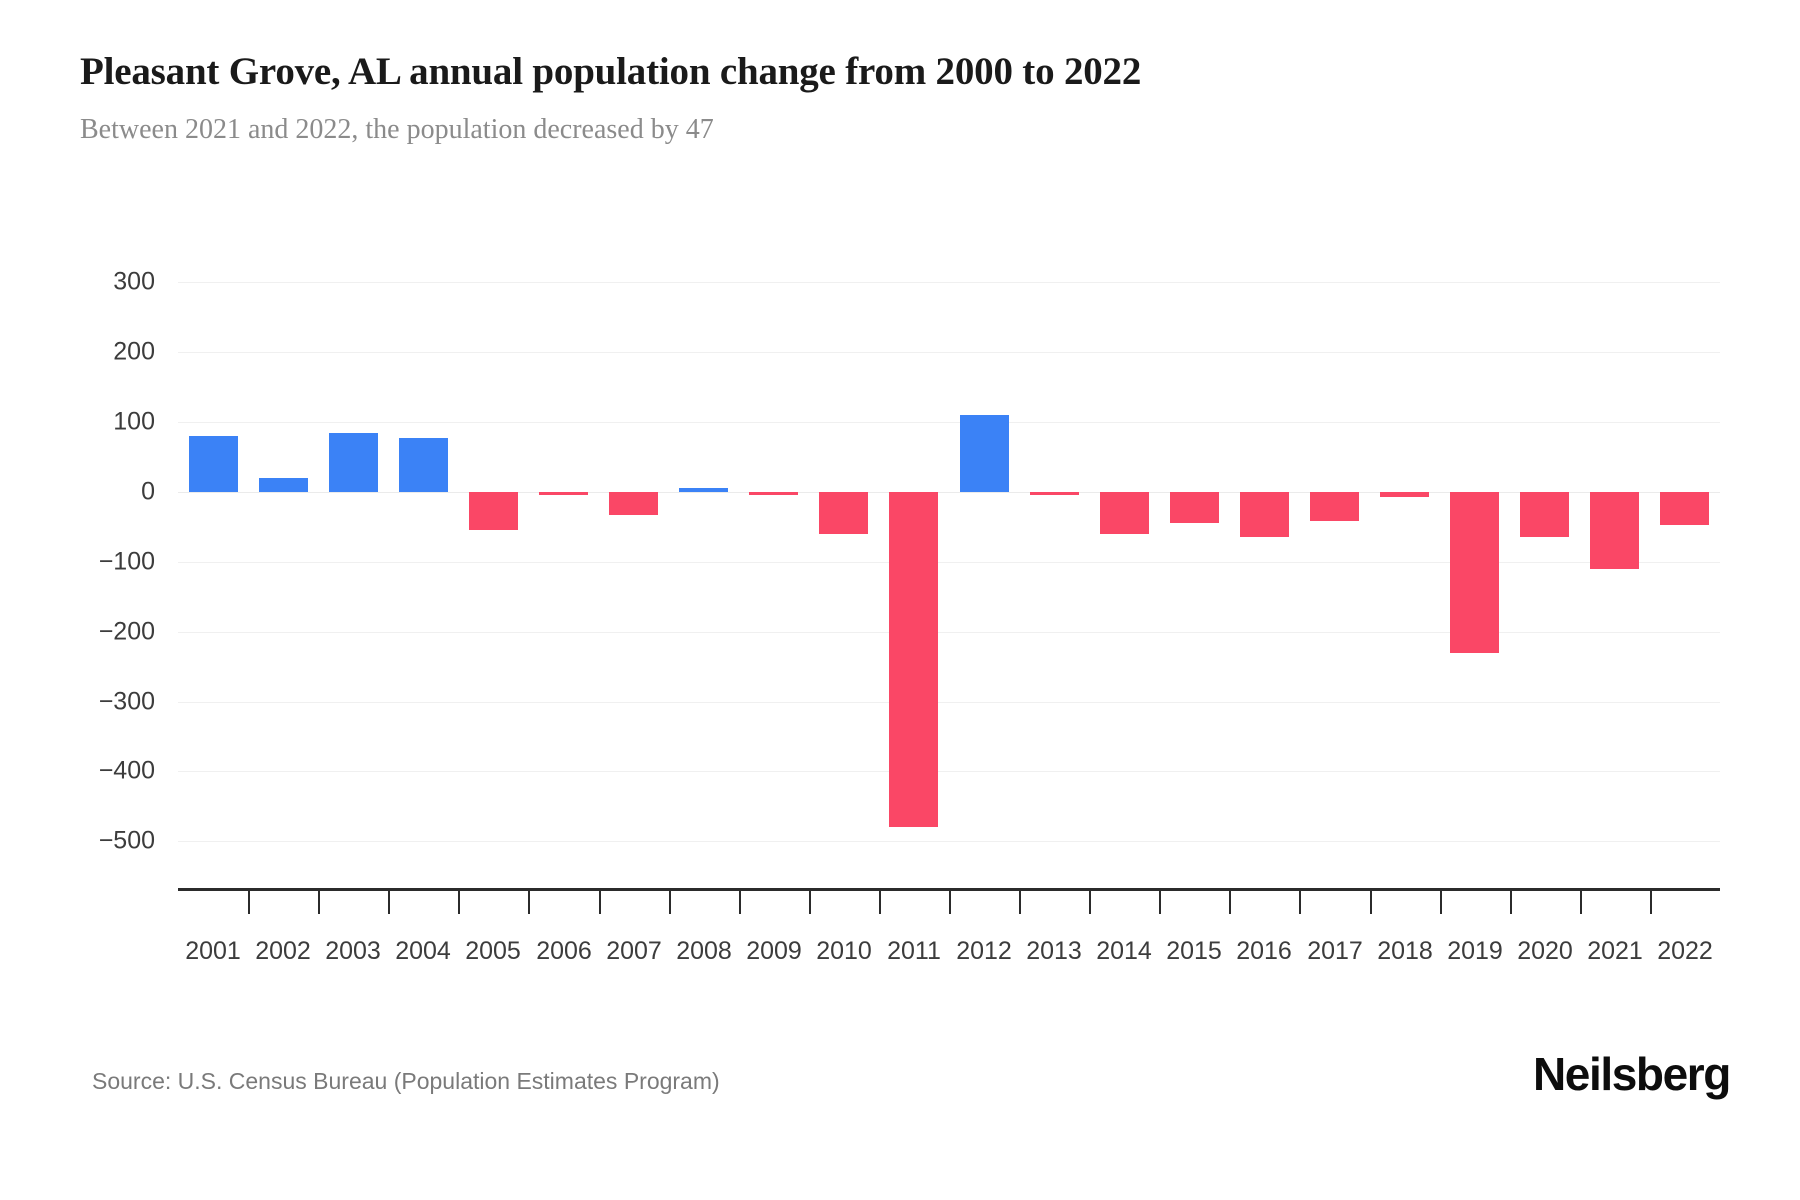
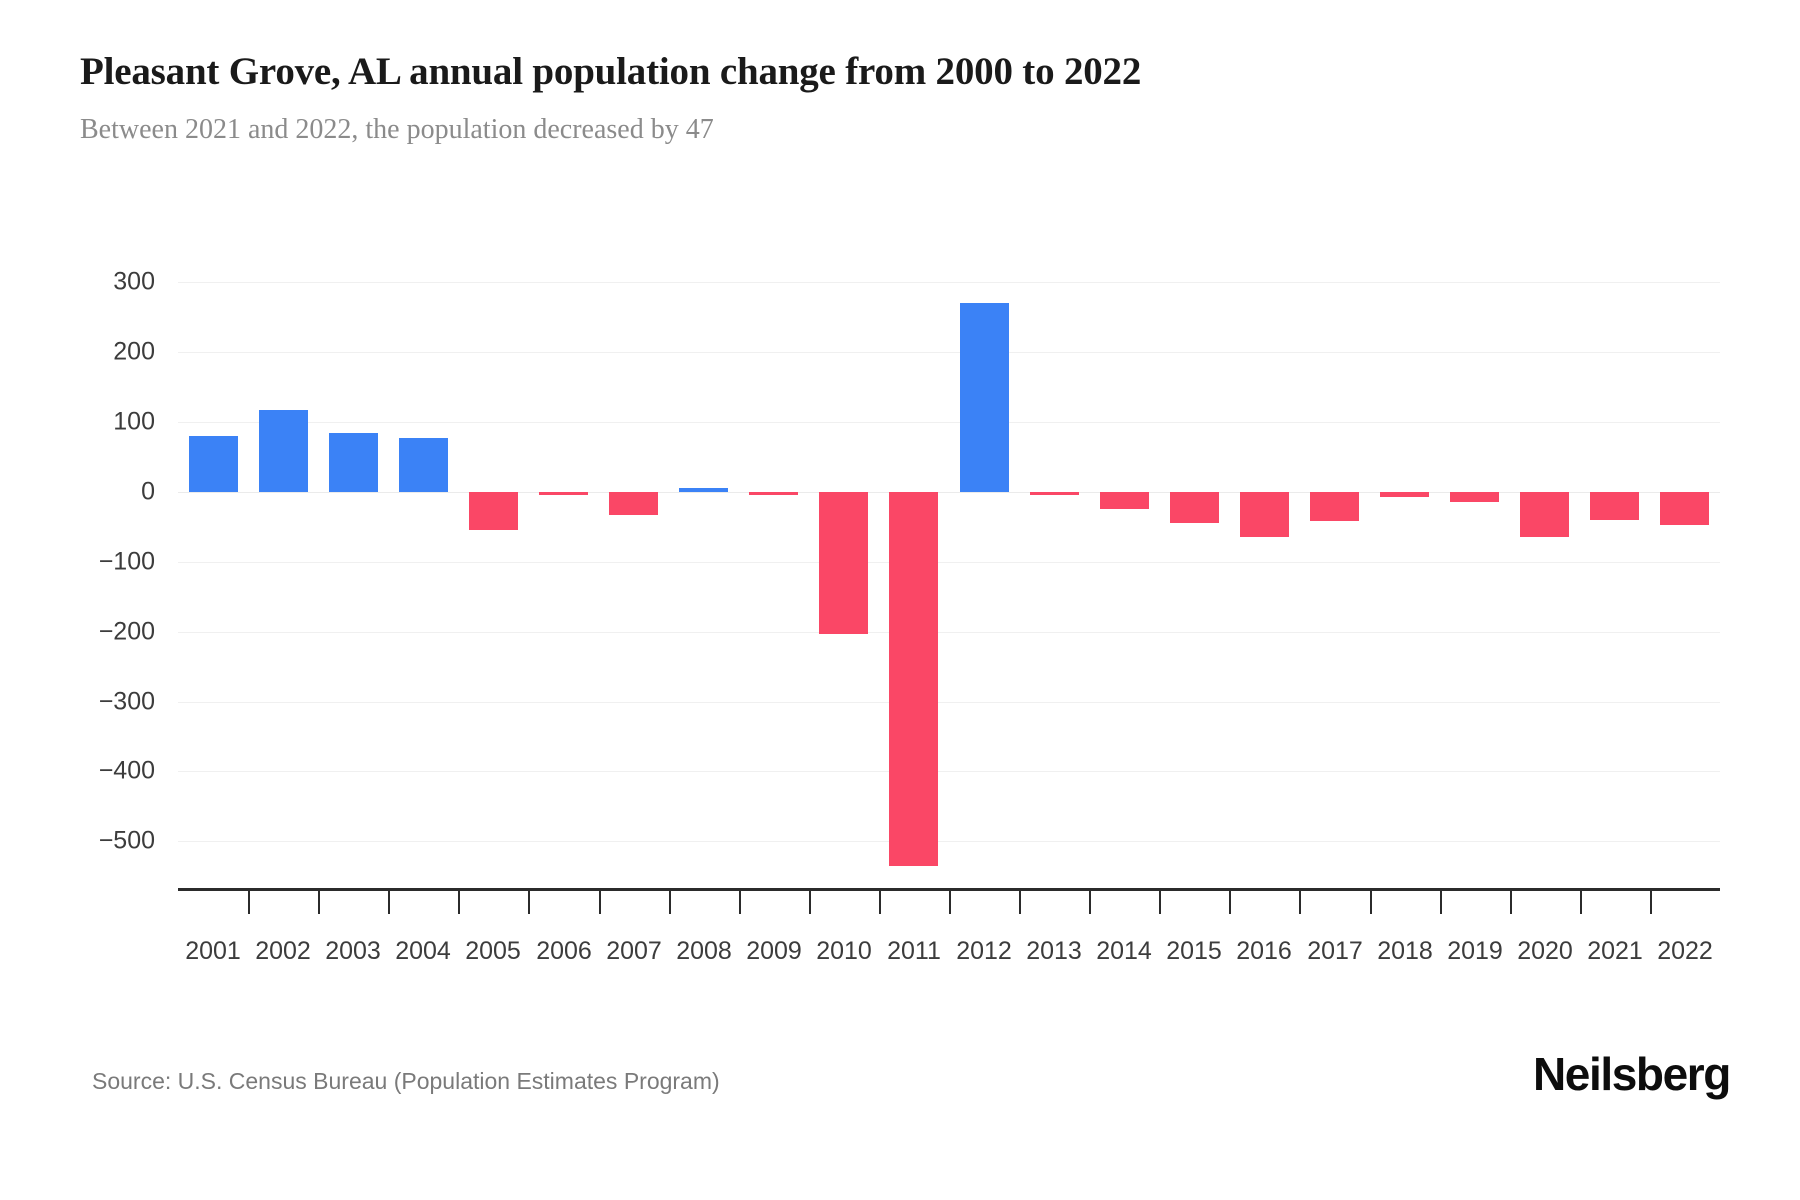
2002: 20 -> 120
2010: -60 -> -200
2011: -480 -> -540
2012: 110 -> 270
2014: -60 -> -20
2019: -230 -> -20
2021: -110 -> -40
